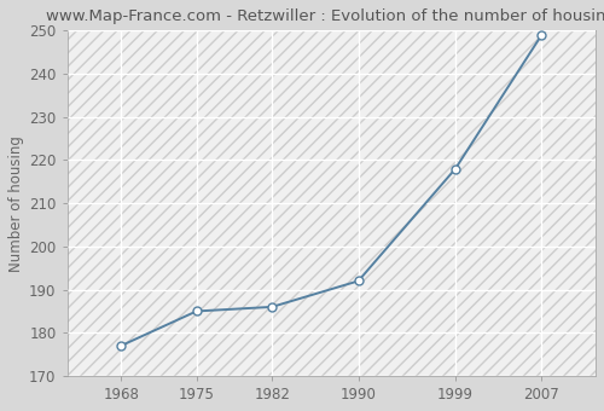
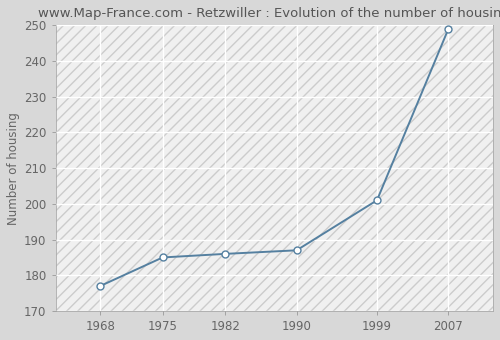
1990: 192 -> 187
1999: 218 -> 201
